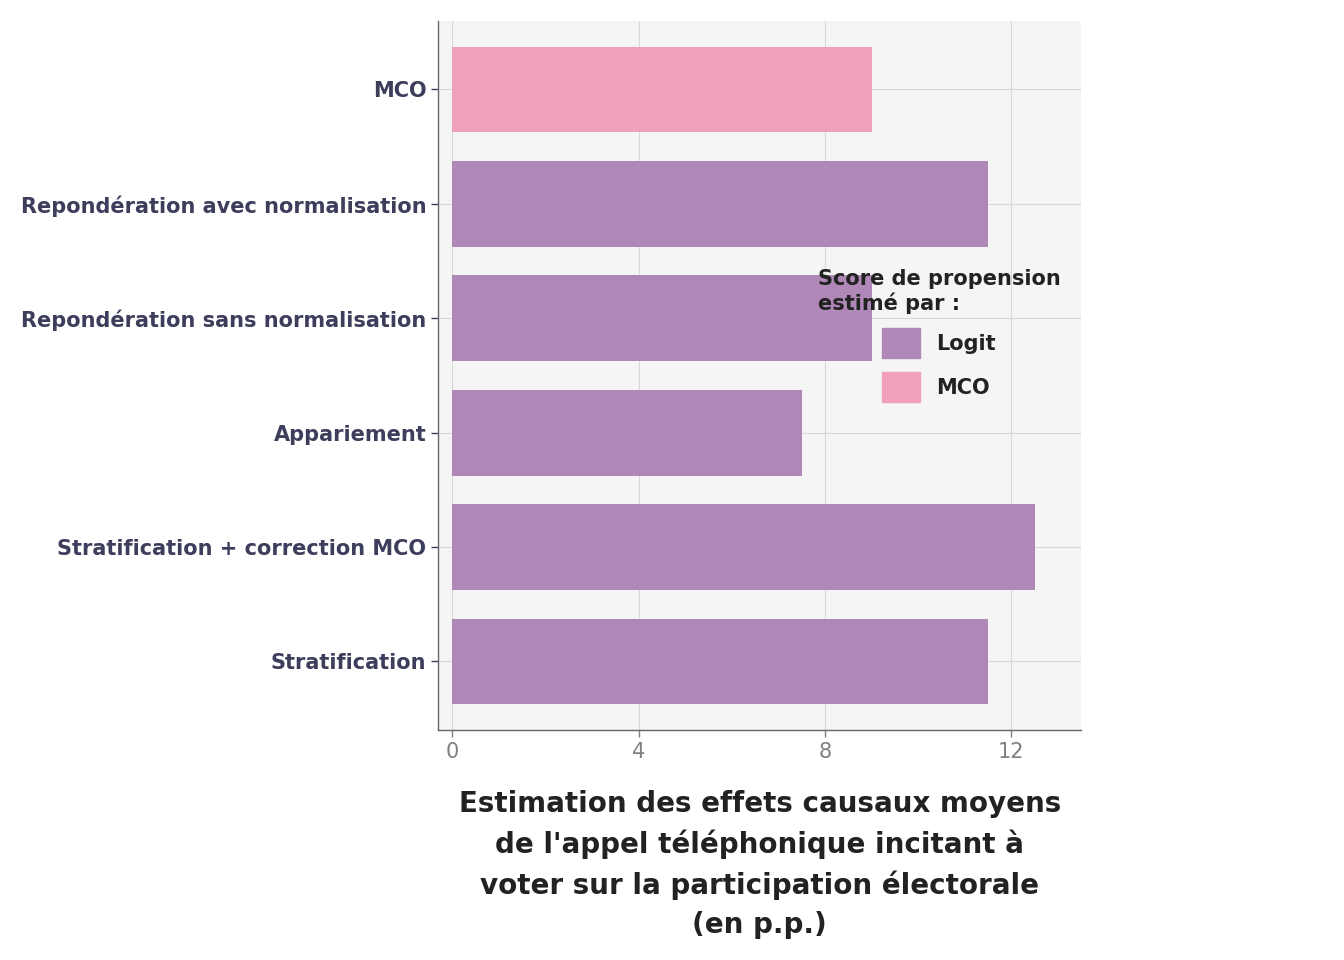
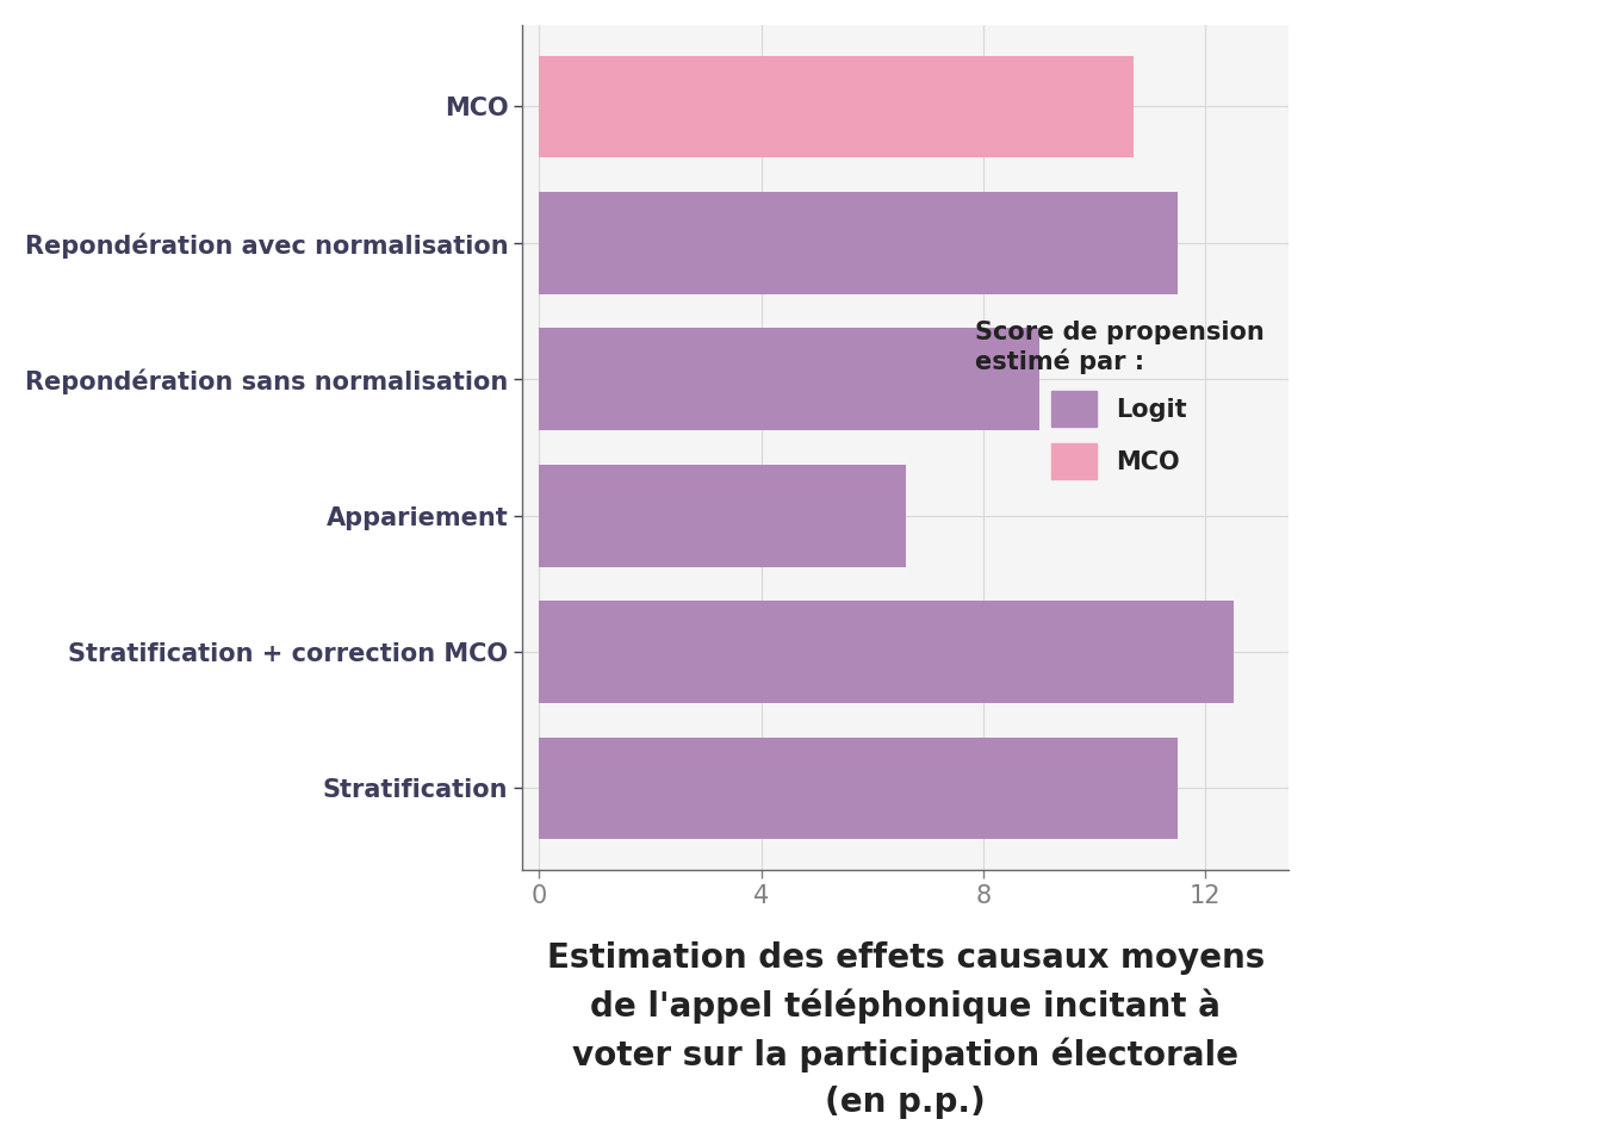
MCO: 9.0 -> 10.7
Appariement: 7.5 -> 6.6
